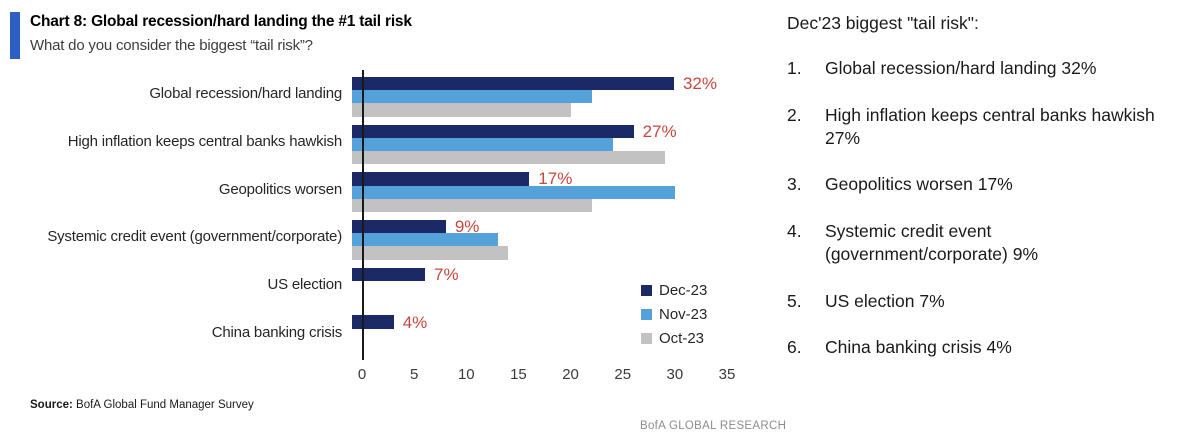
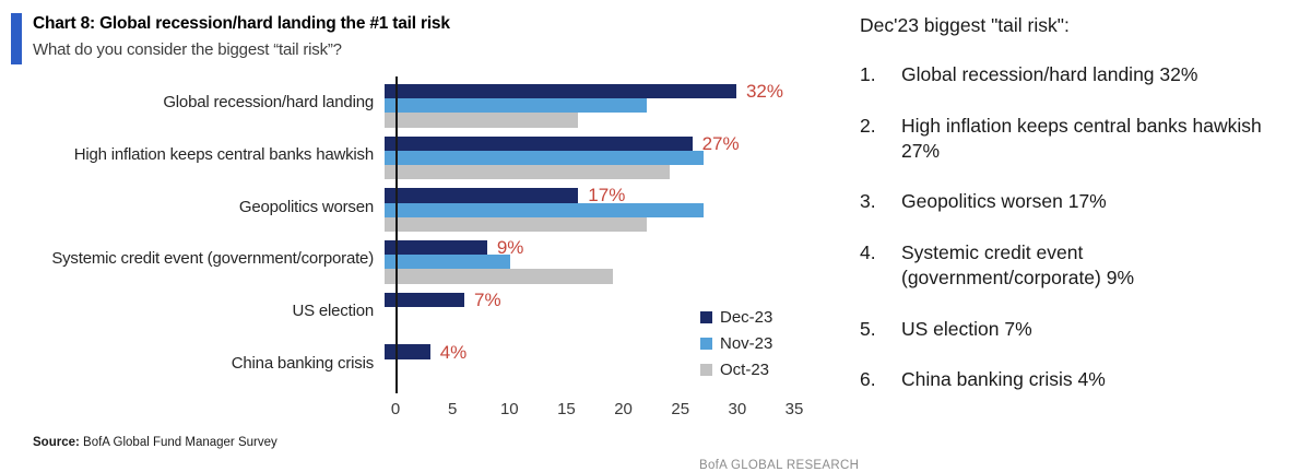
Oct-23/Global recession/hard landing: 21 -> 17
Nov-23/High inflation keeps central banks hawkish: 25 -> 28
Oct-23/High inflation keeps central banks hawkish: 30 -> 25
Nov-23/Geopolitics worsen: 31 -> 28
Nov-23/Systemic credit event (government/corporate): 14 -> 11
Oct-23/Systemic credit event (government/corporate): 15 -> 20
